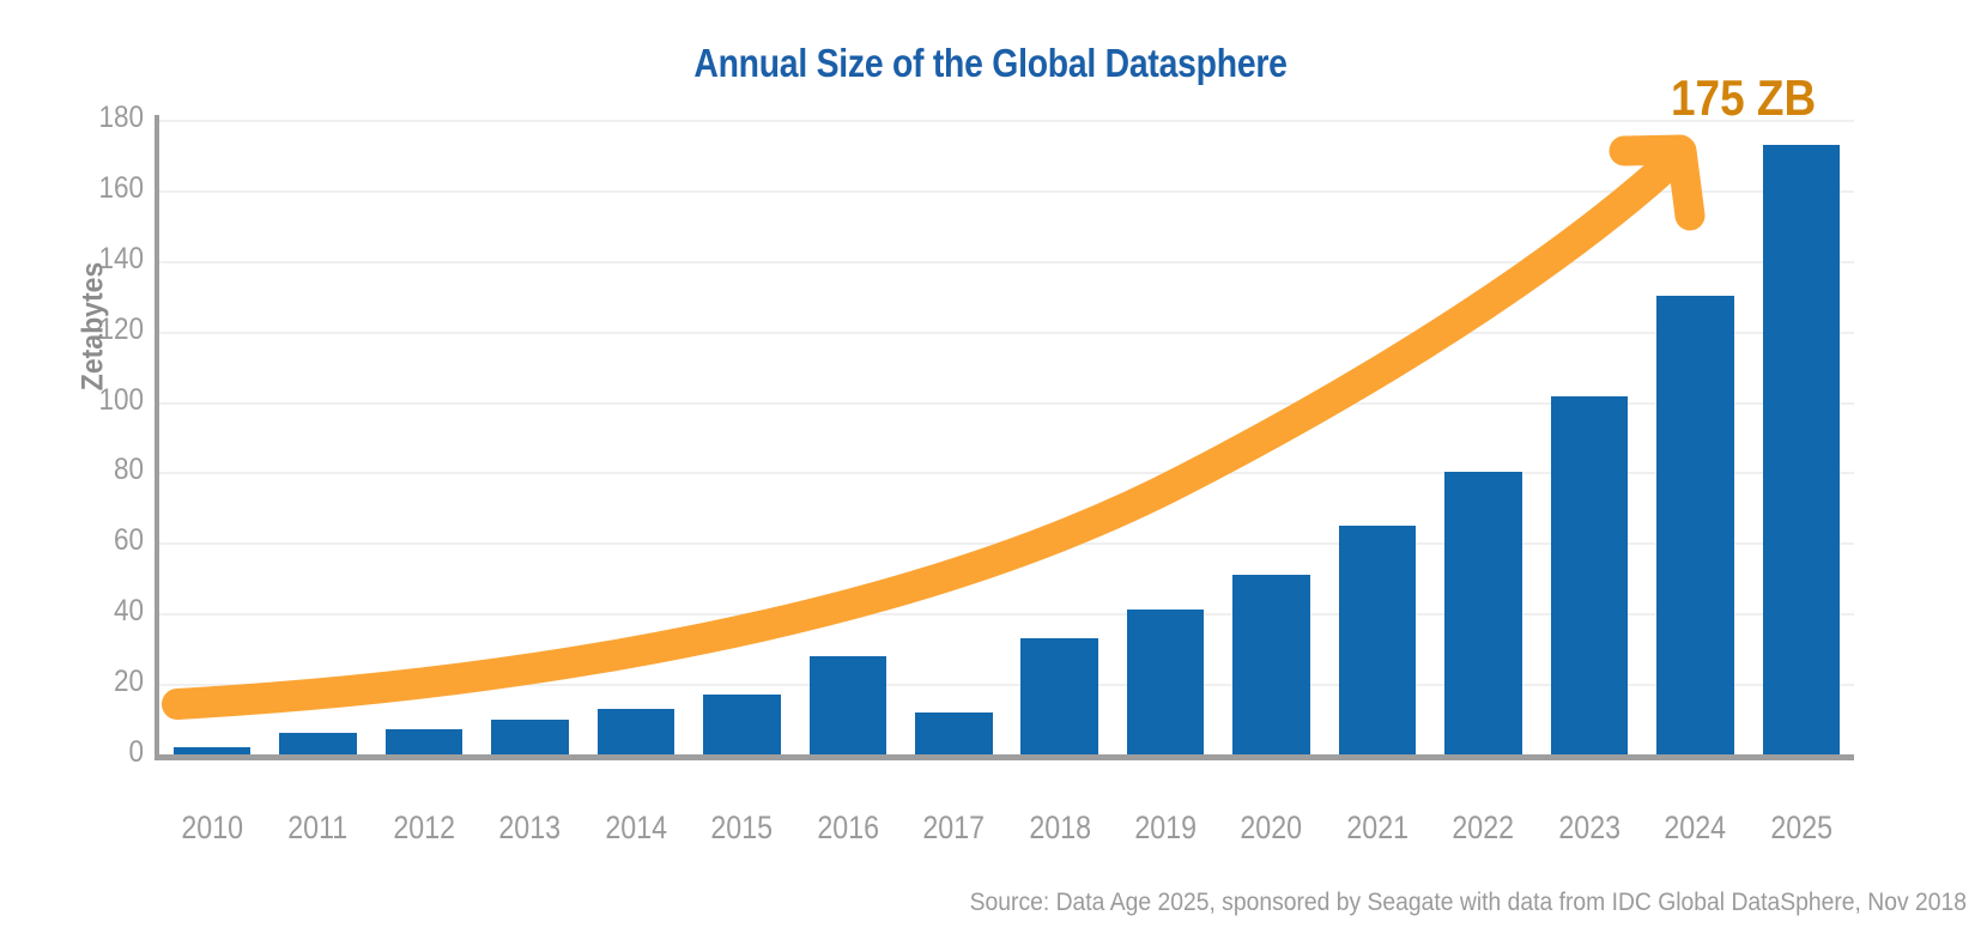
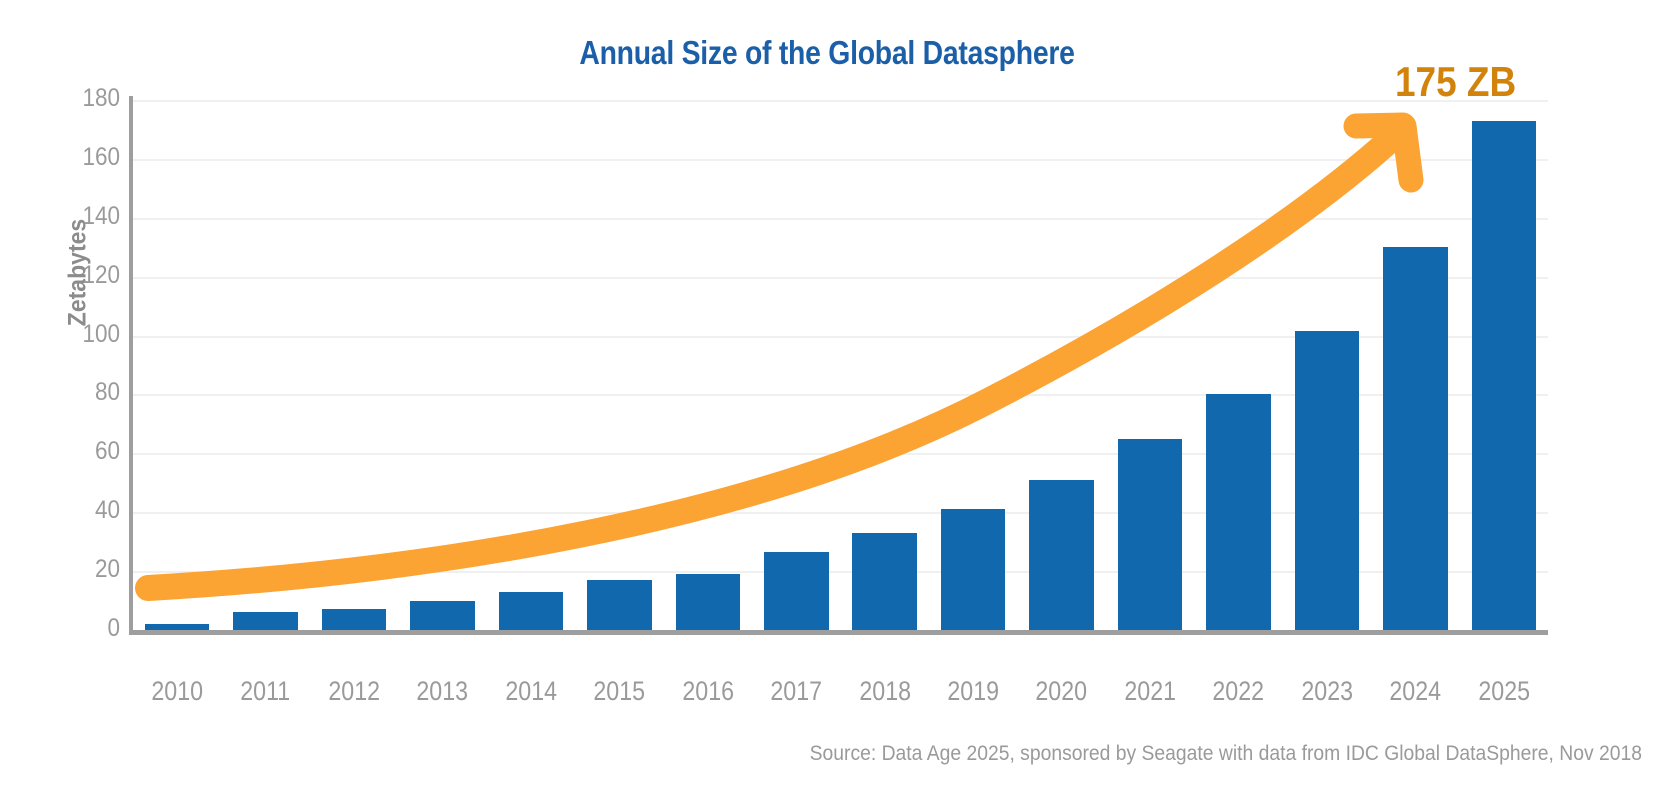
2016: 28 -> 19
2017: 12 -> 26
